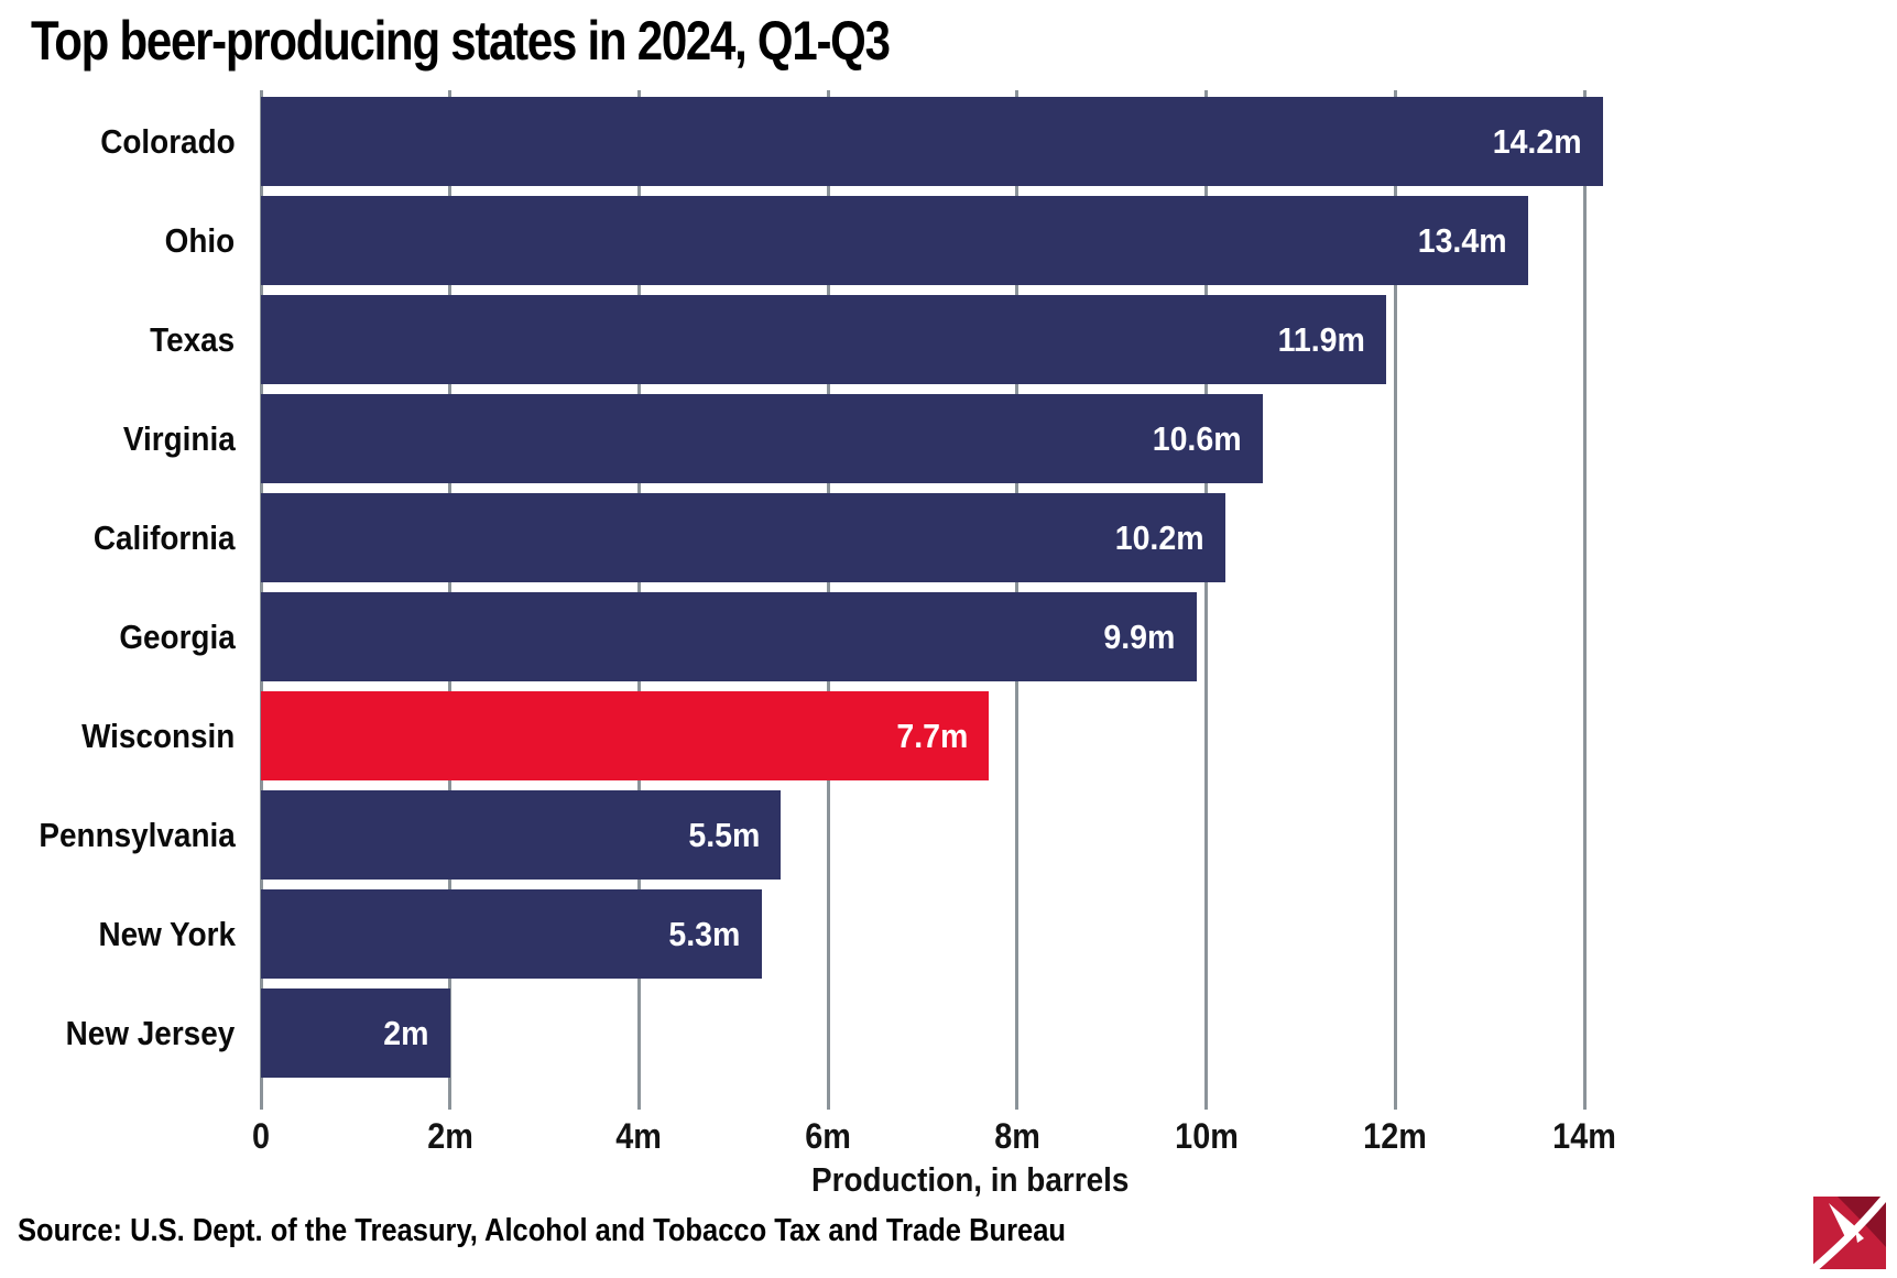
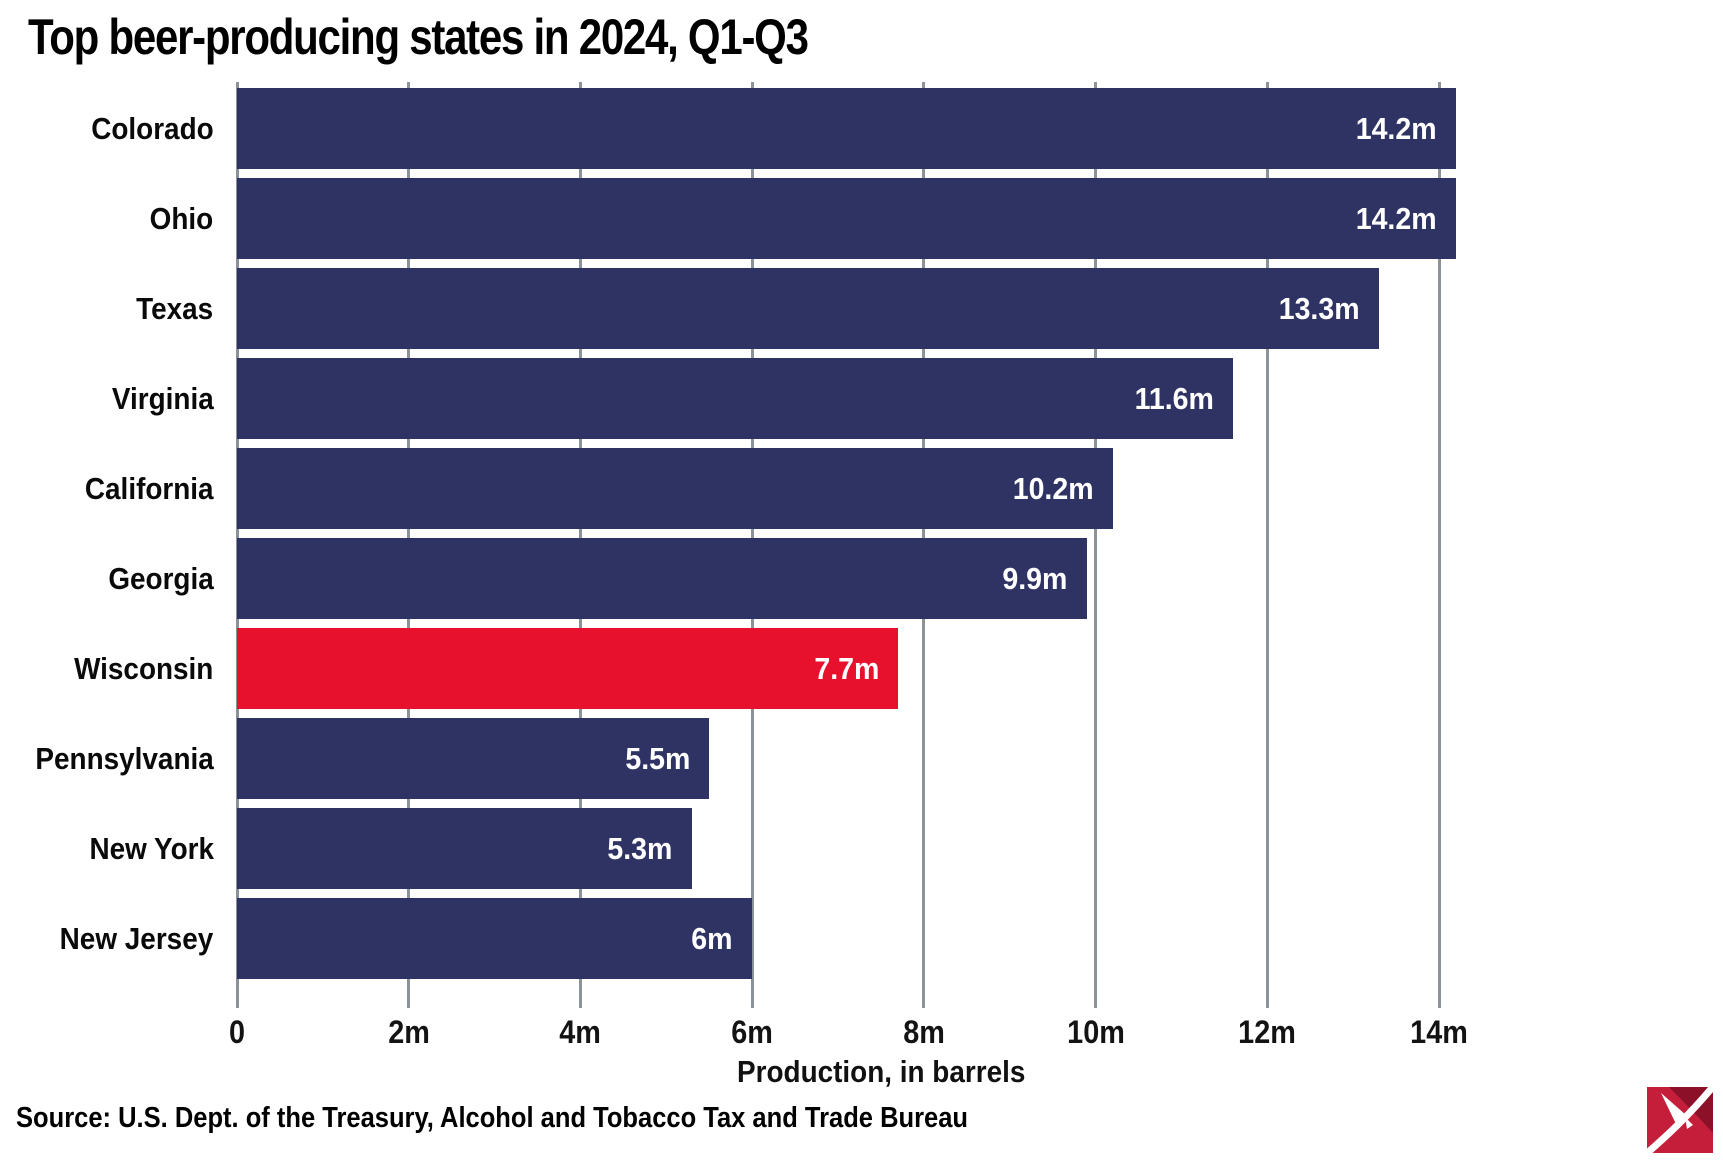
Ohio: 13.4m -> 14.2m
Texas: 11.9m -> 13.3m
Virginia: 10.6m -> 11.6m
New Jersey: 2m -> 6m
